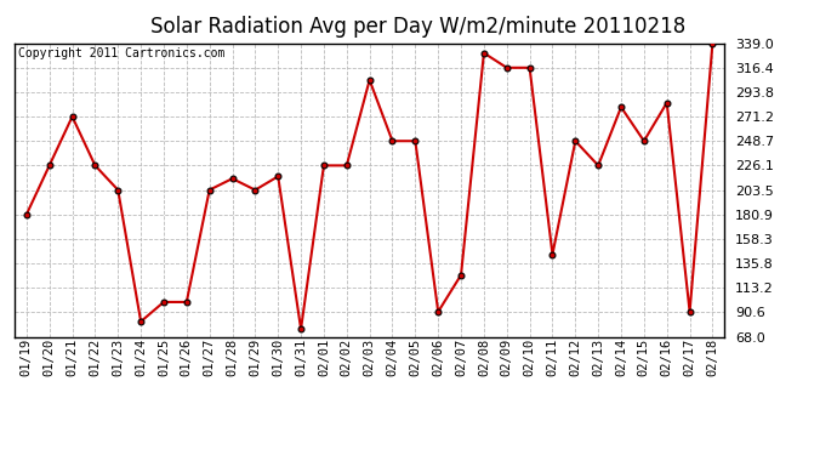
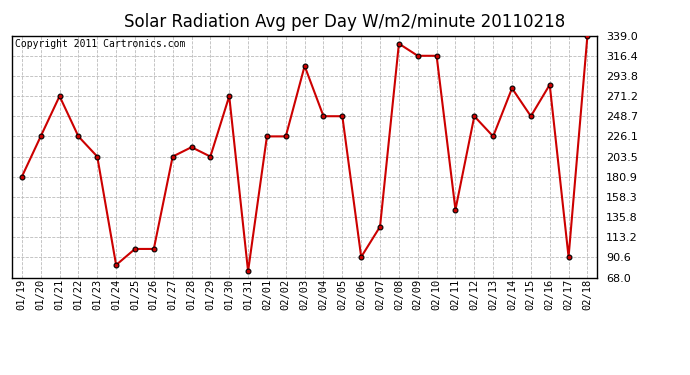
01/30: 216 -> 271
